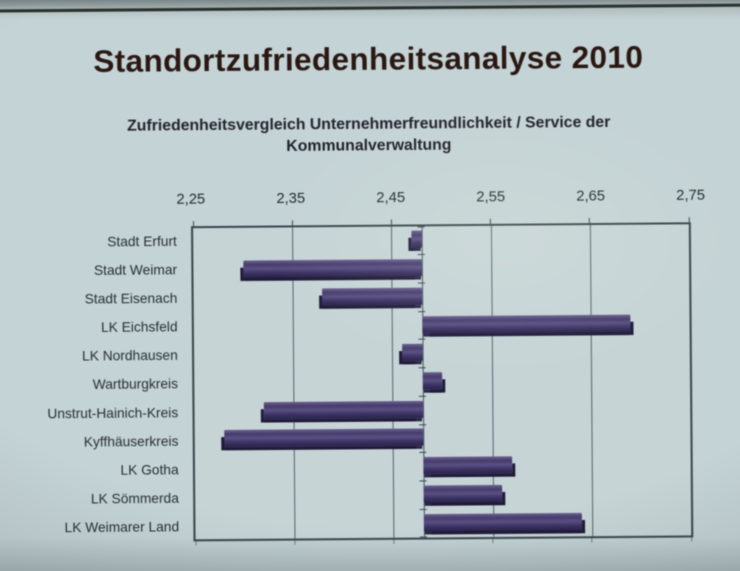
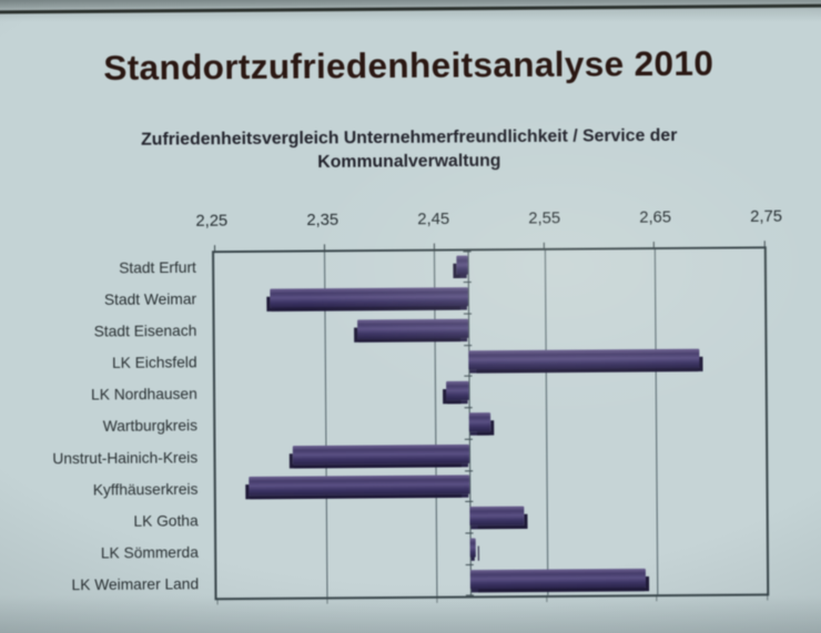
LK Gotha: 2,57 -> 2,53
LK Sömmerda: 2,56 -> 2,48
